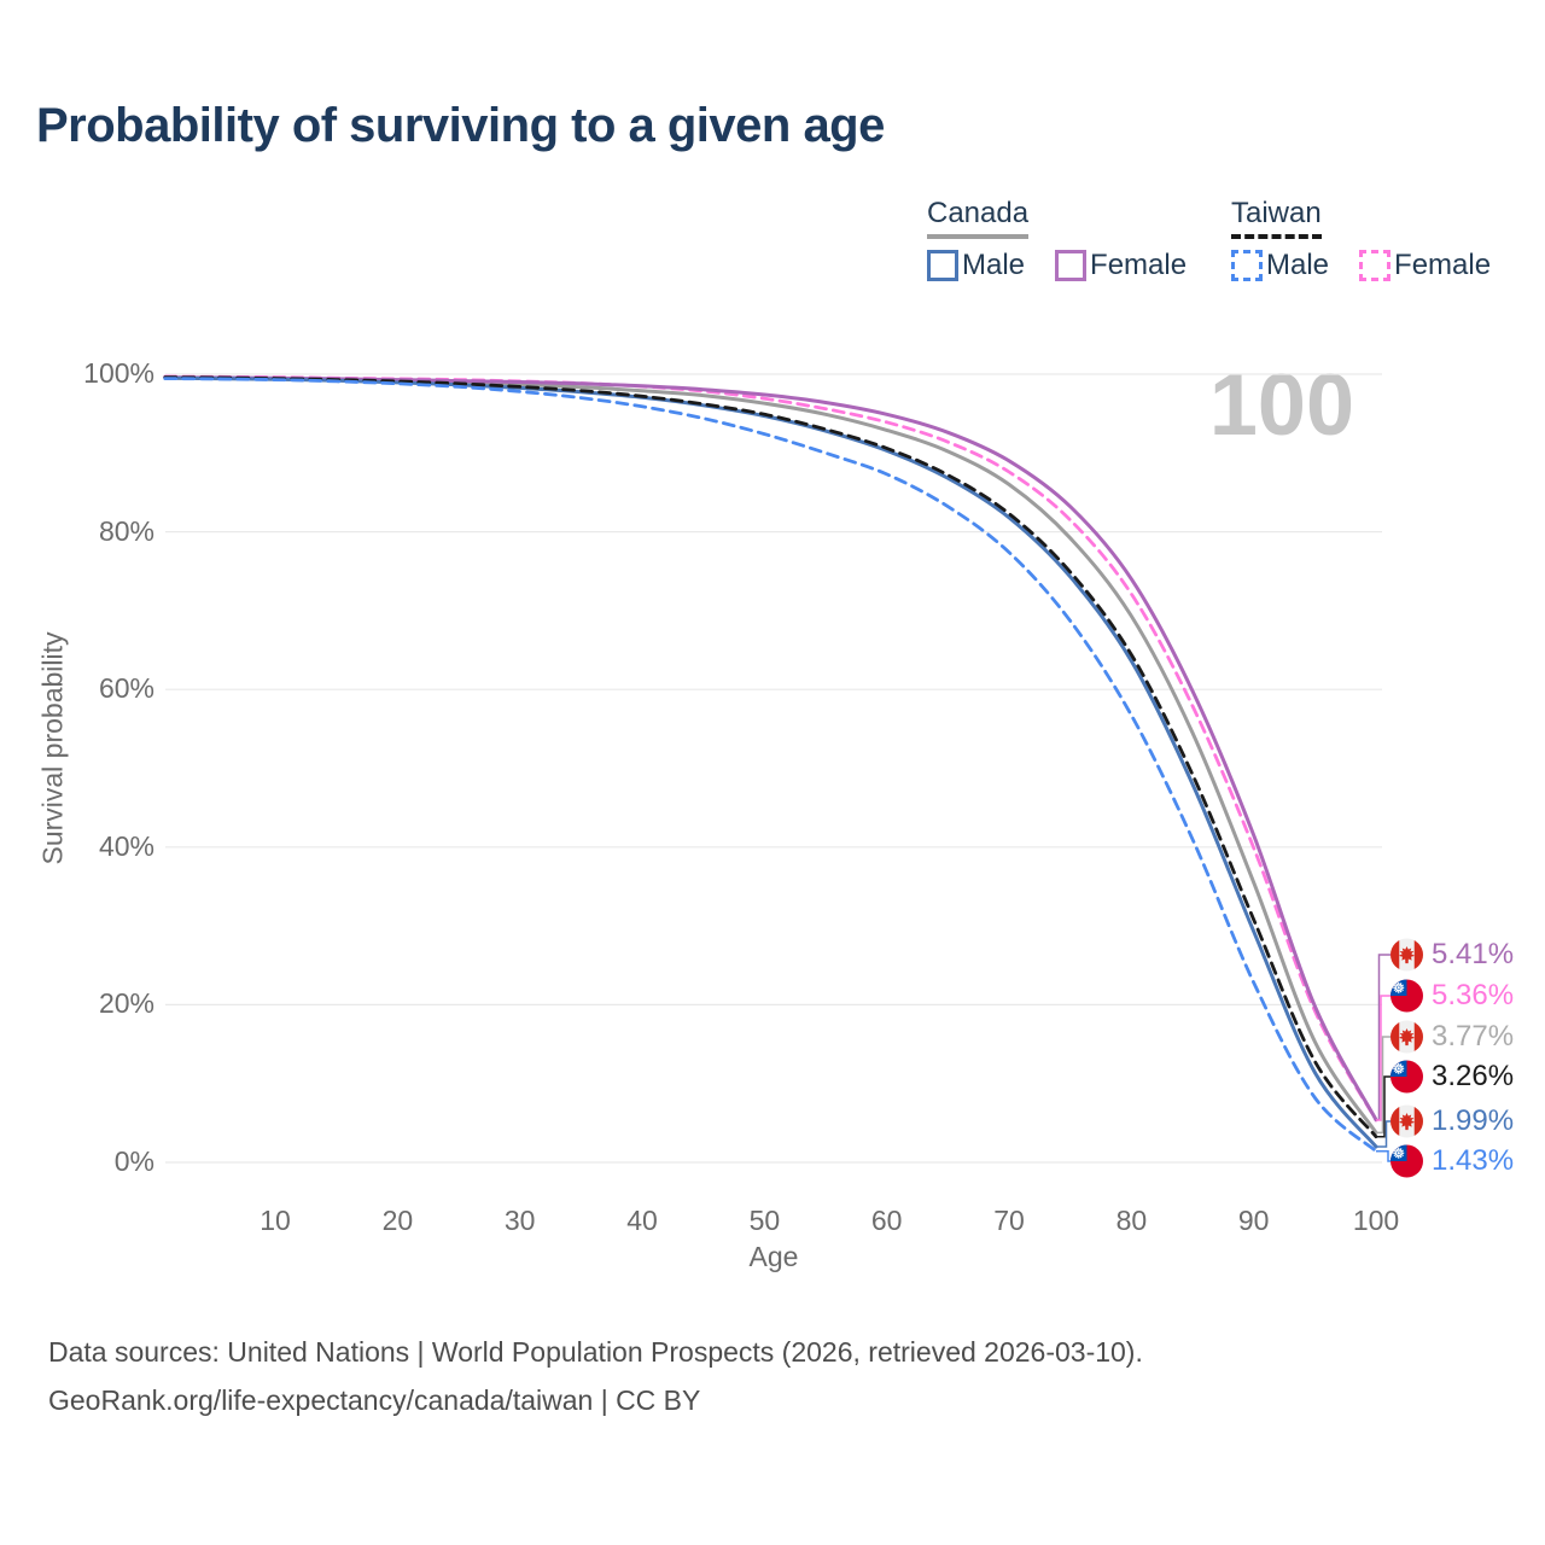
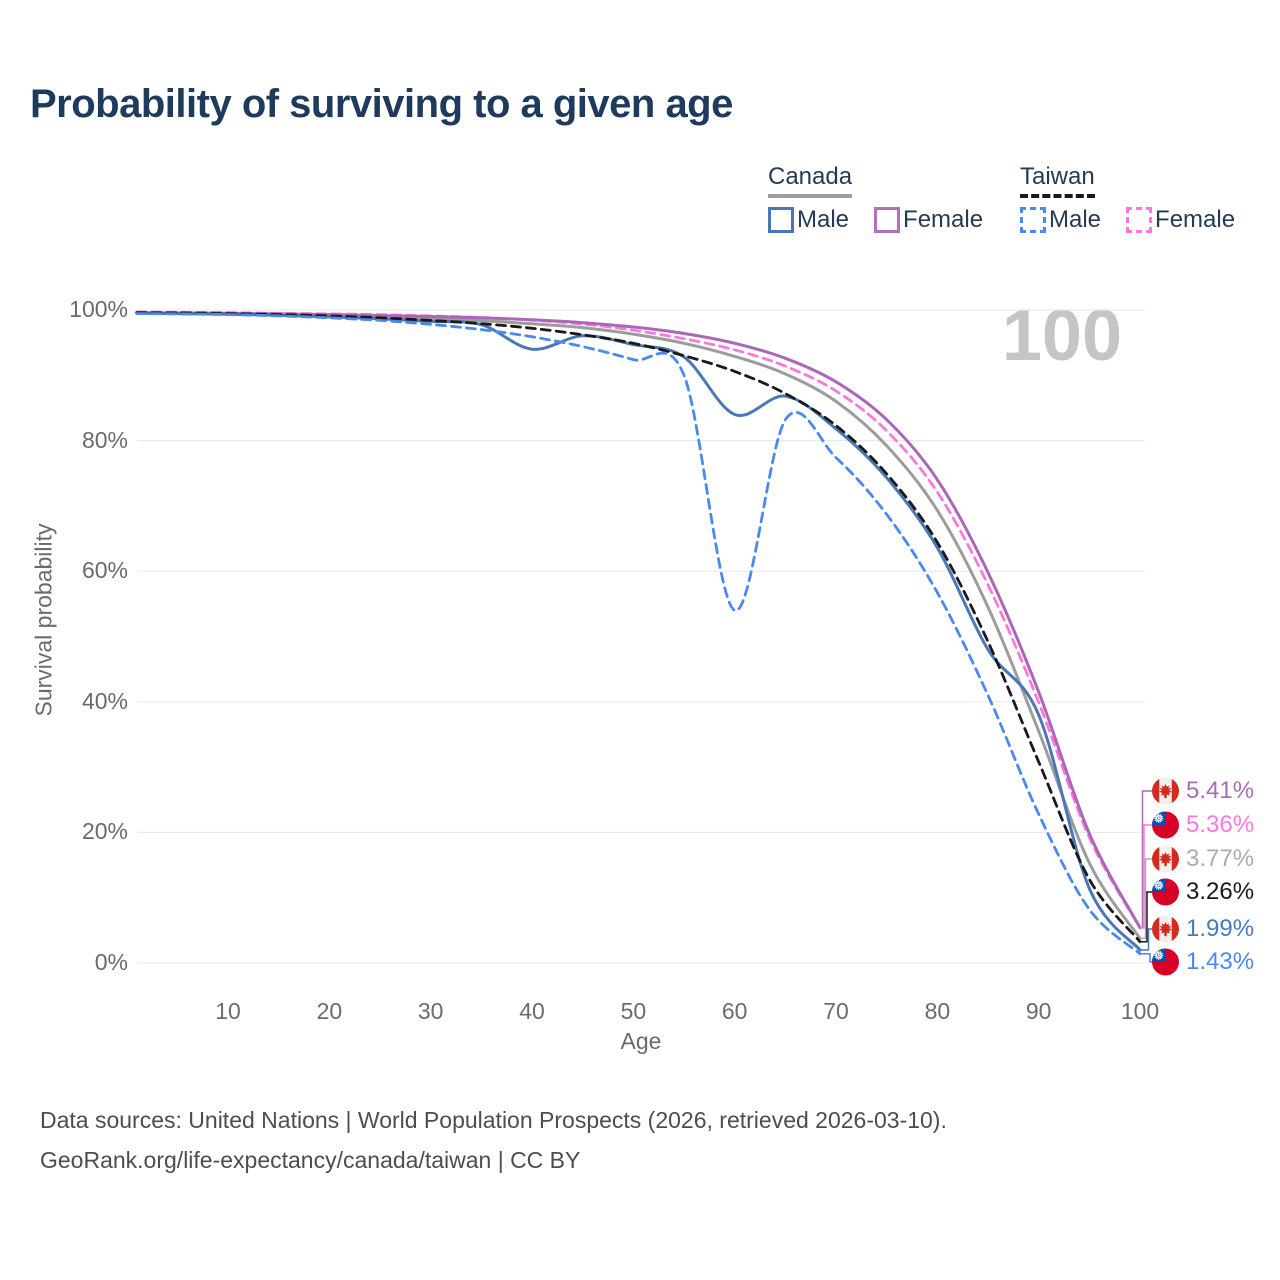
Canada Male/40: 97% -> 94%
Canada Male/60: 90% -> 84%
Taiwan Male/60: 87% -> 54%
Canada Male/90: 29% -> 38%
